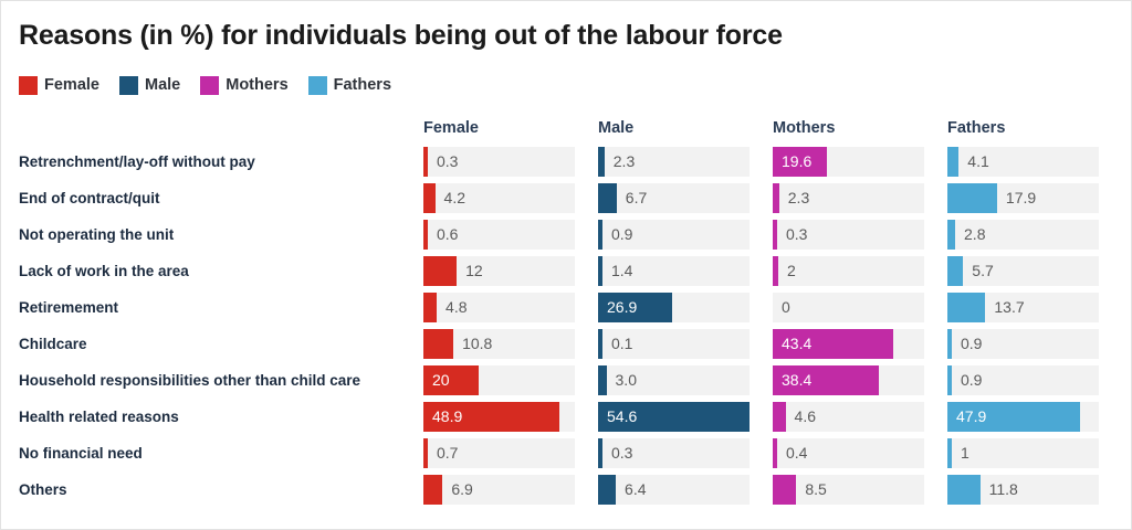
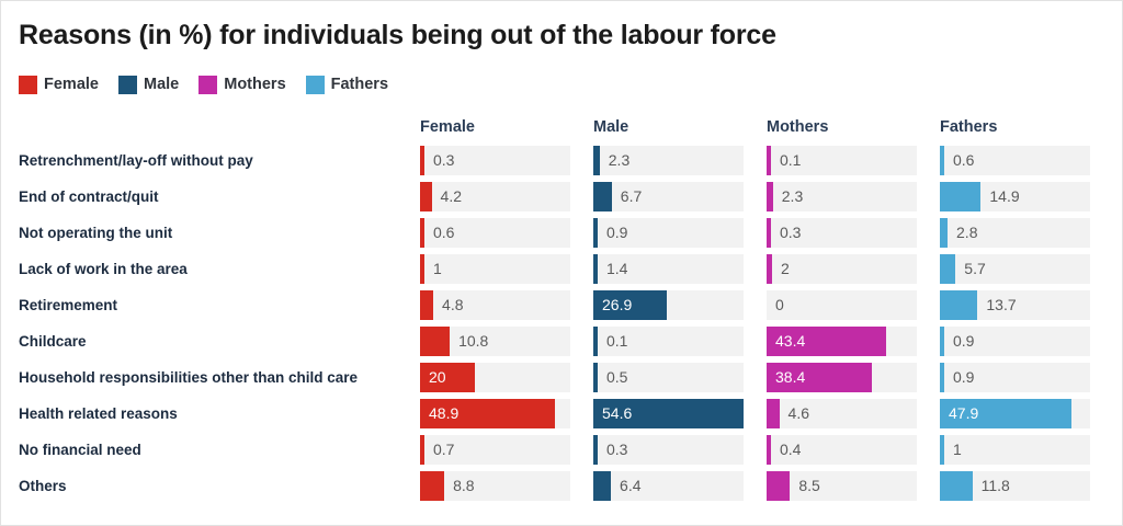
Mothers/Retrenchment/lay-off without pay: 19.6 -> 0.1
Fathers/Retrenchment/lay-off without pay: 4.1 -> 0.6
Fathers/End of contract/quit: 17.9 -> 14.9
Female/Lack of work in the area: 12 -> 1
Male/Household responsibilities other than child care: 3.0 -> 0.5
Female/Others: 6.9 -> 8.8
